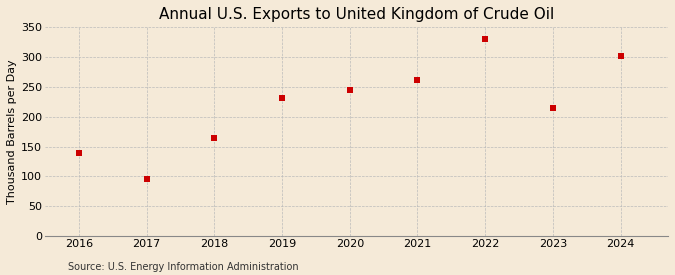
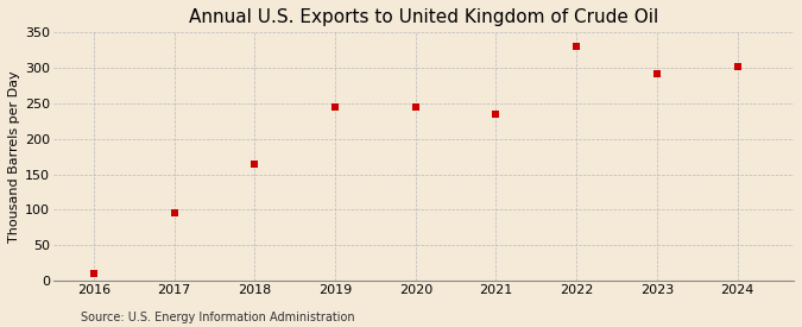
2016: 140 -> 10
2019: 232 -> 245
2021: 262 -> 234
2023: 214 -> 291
